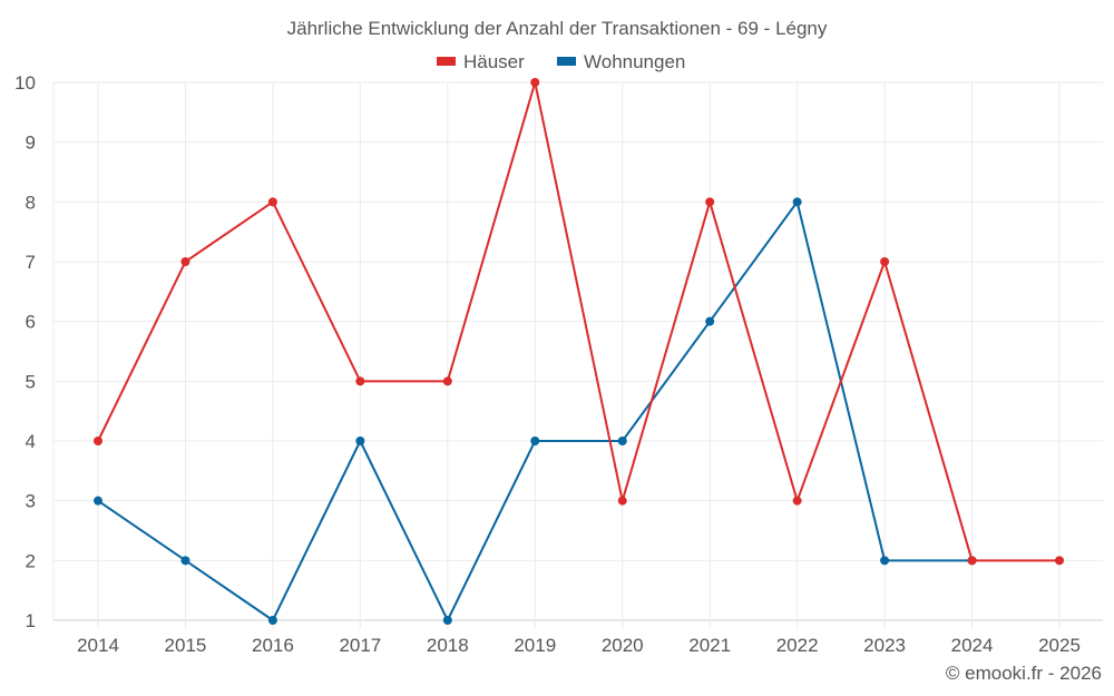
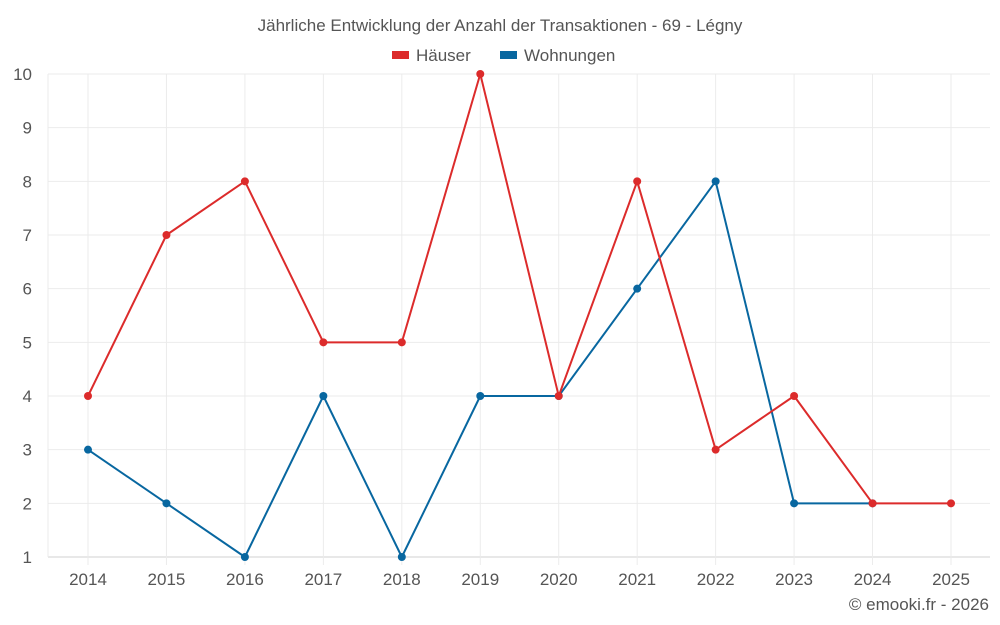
Häuser/2020: 3 -> 4
Häuser/2023: 7 -> 4
